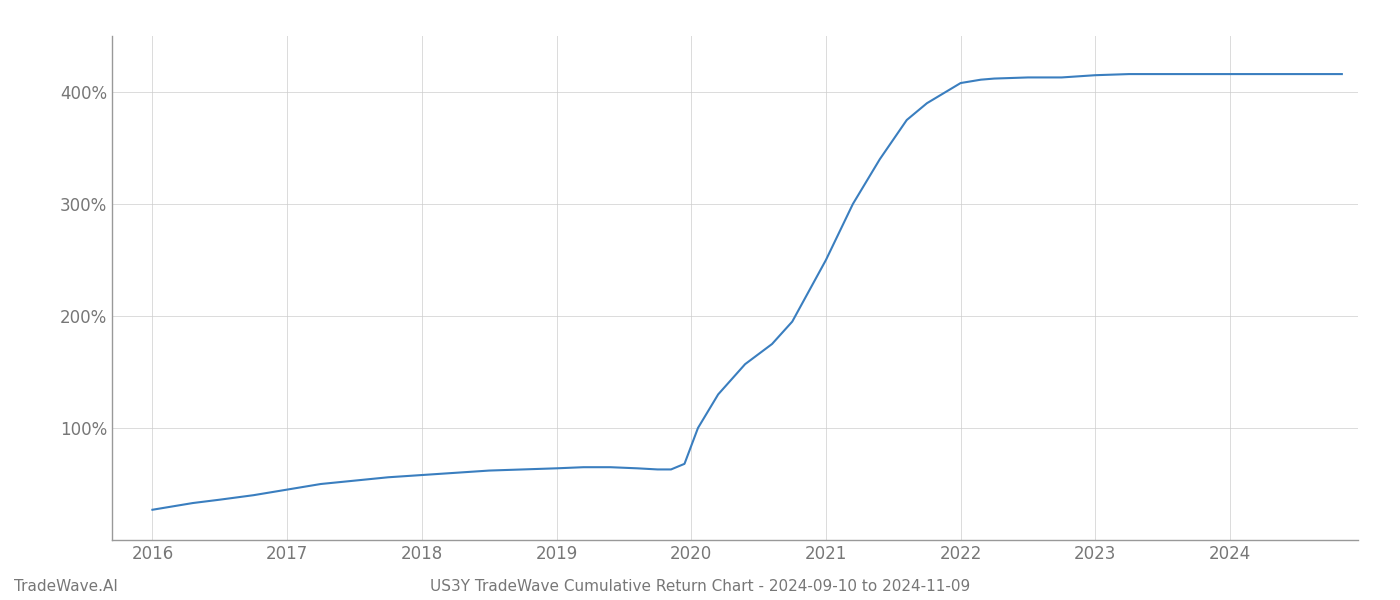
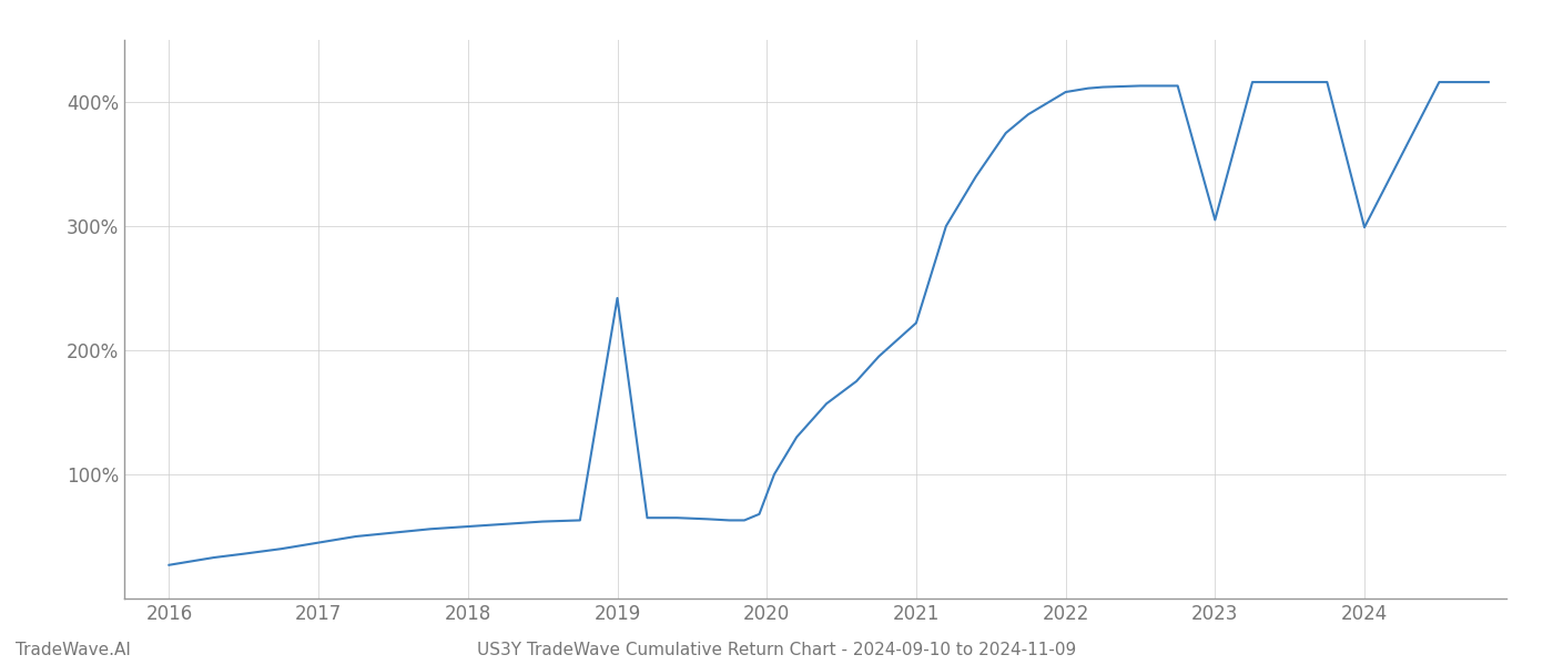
2019: 64% -> 242%
2021: 250% -> 222%
2023: 415% -> 305%
2024: 416% -> 299%
